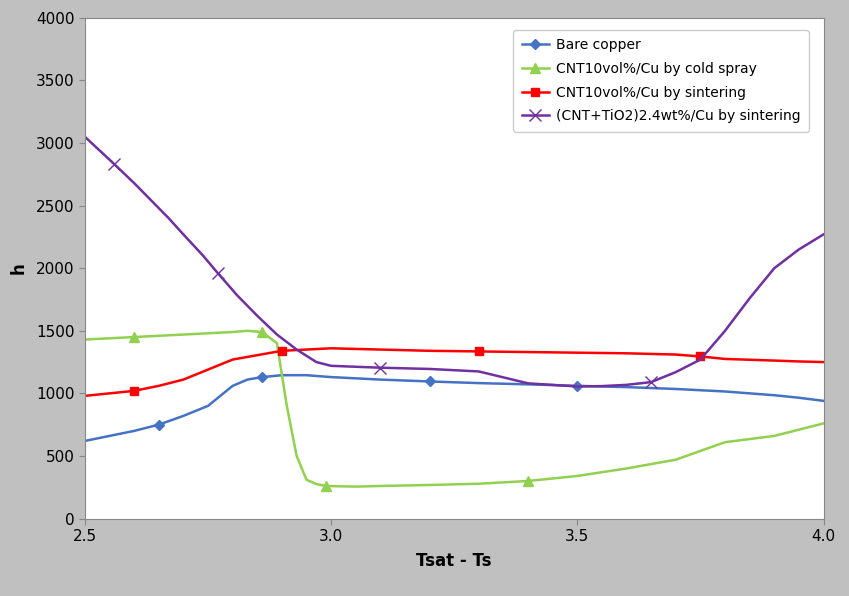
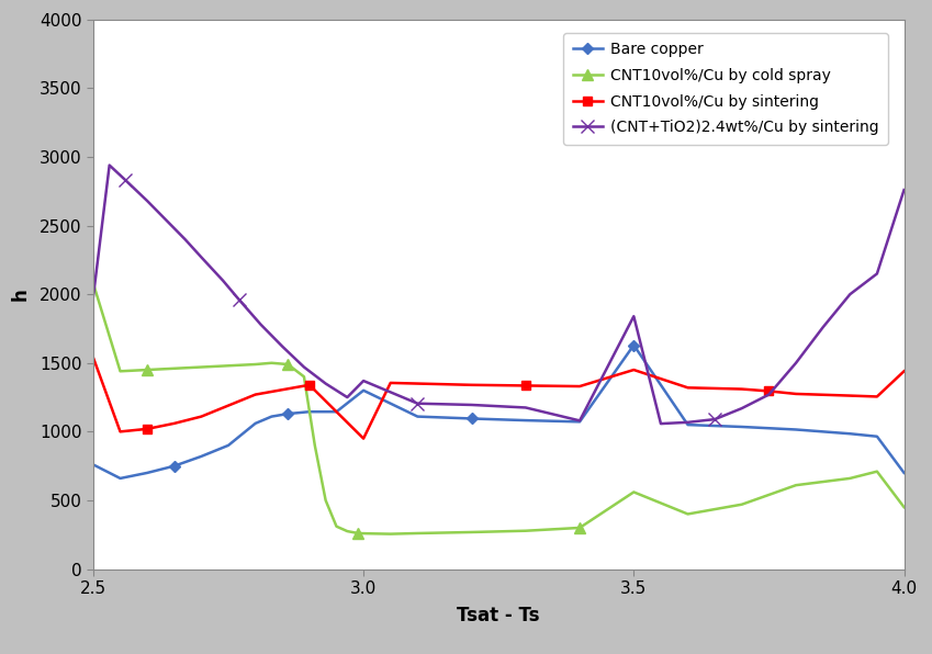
Bare copper/2.5: 620 -> 760
CNT10vol%/Cu by cold spray/2.5: 1430 -> 2080
CNT10vol%/Cu by sintering/2.5: 980 -> 1540
(CNT+TiO2)2.4wt%/Cu by sintering/2.5: 3050 -> 1980
Bare copper/3.0: 1130 -> 1300
CNT10vol%/Cu by sintering/3.0: 1360 -> 950
(CNT+TiO2)2.4wt%/Cu by sintering/3.0: 1220 -> 1370
Bare copper/3.5: 1060 -> 1630
CNT10vol%/Cu by cold spray/3.5: 340 -> 560
CNT10vol%/Cu by sintering/3.5: 1320 -> 1450
(CNT+TiO2)2.4wt%/Cu by sintering/3.5: 1060 -> 1840
Bare copper/4.0: 940 -> 700
CNT10vol%/Cu by cold spray/4.0: 760 -> 450
CNT10vol%/Cu by sintering/4.0: 1250 -> 1440
(CNT+TiO2)2.4wt%/Cu by sintering/4.0: 2270 -> 2760
